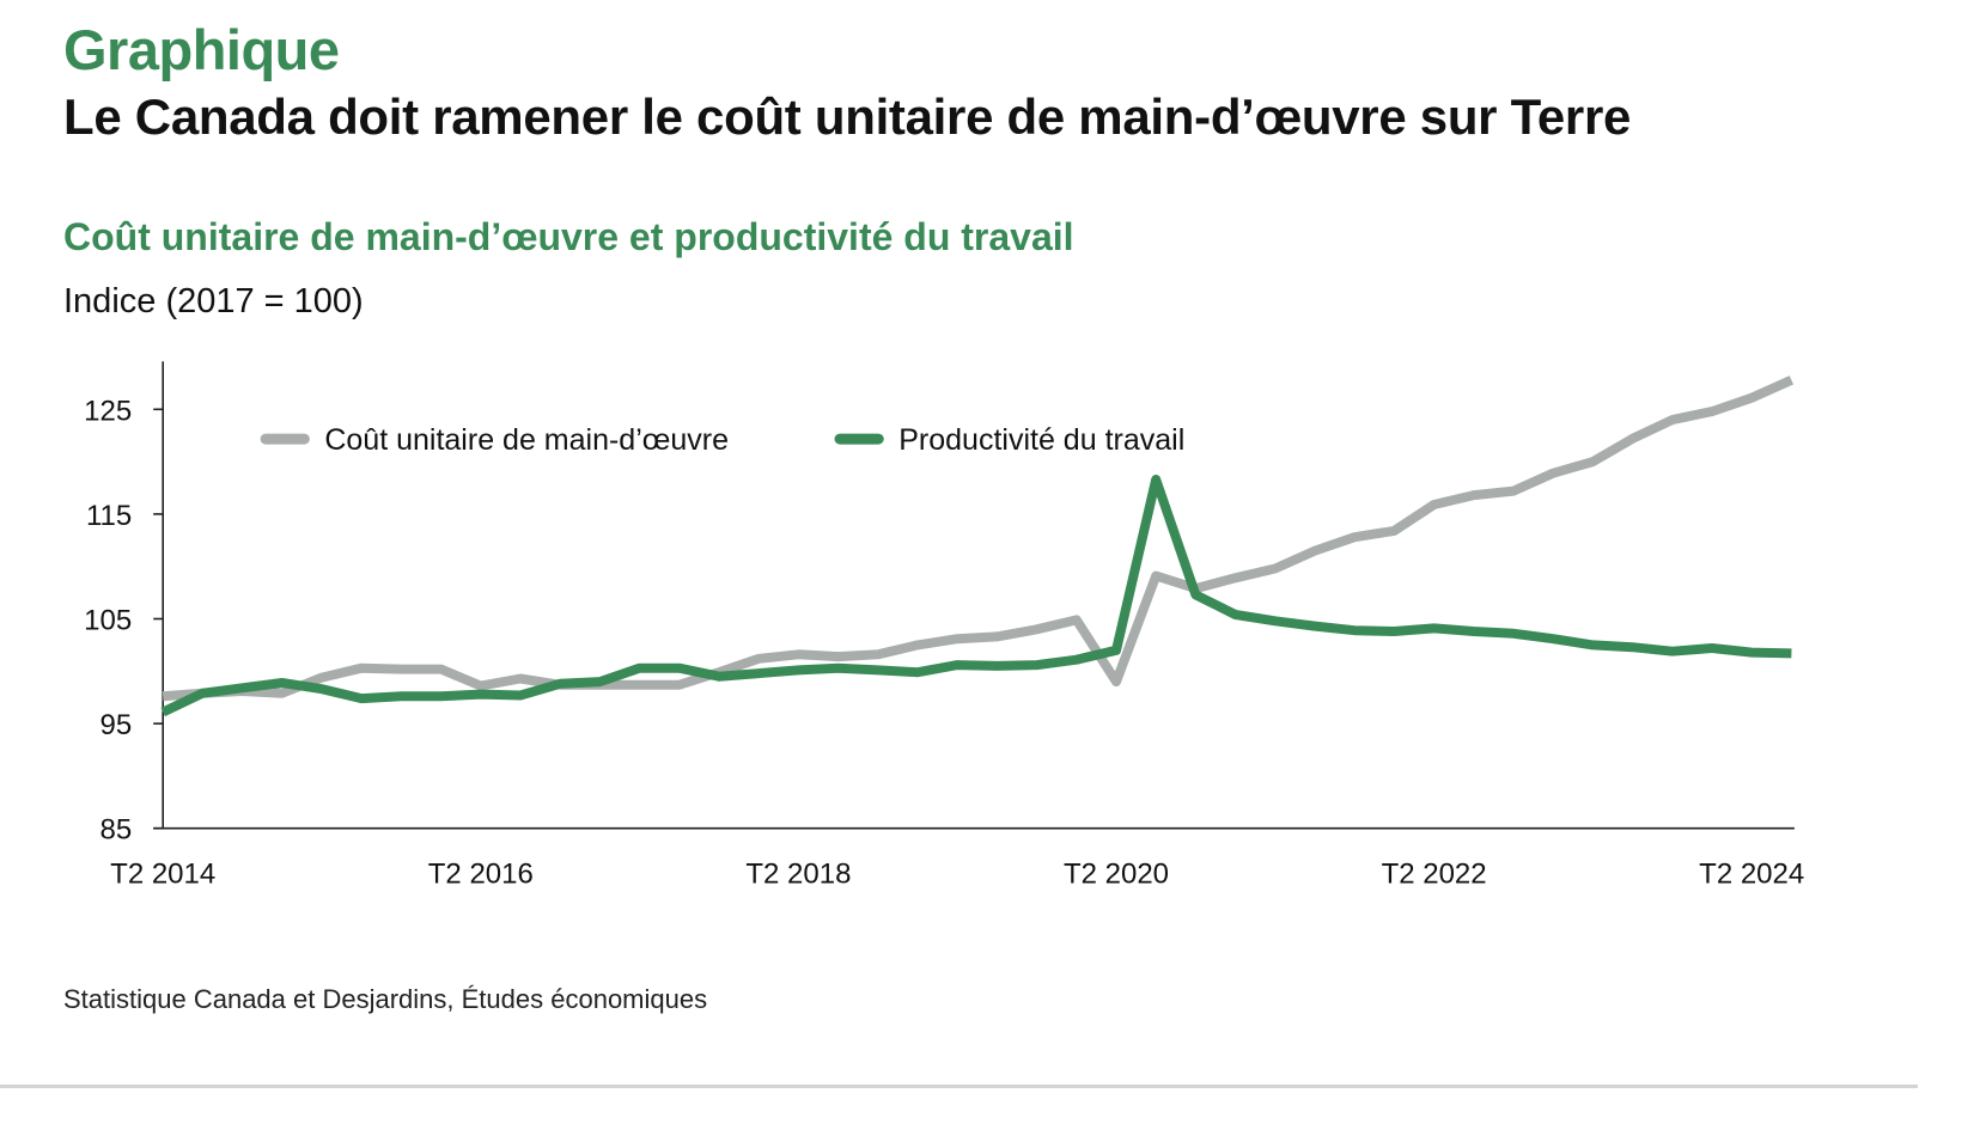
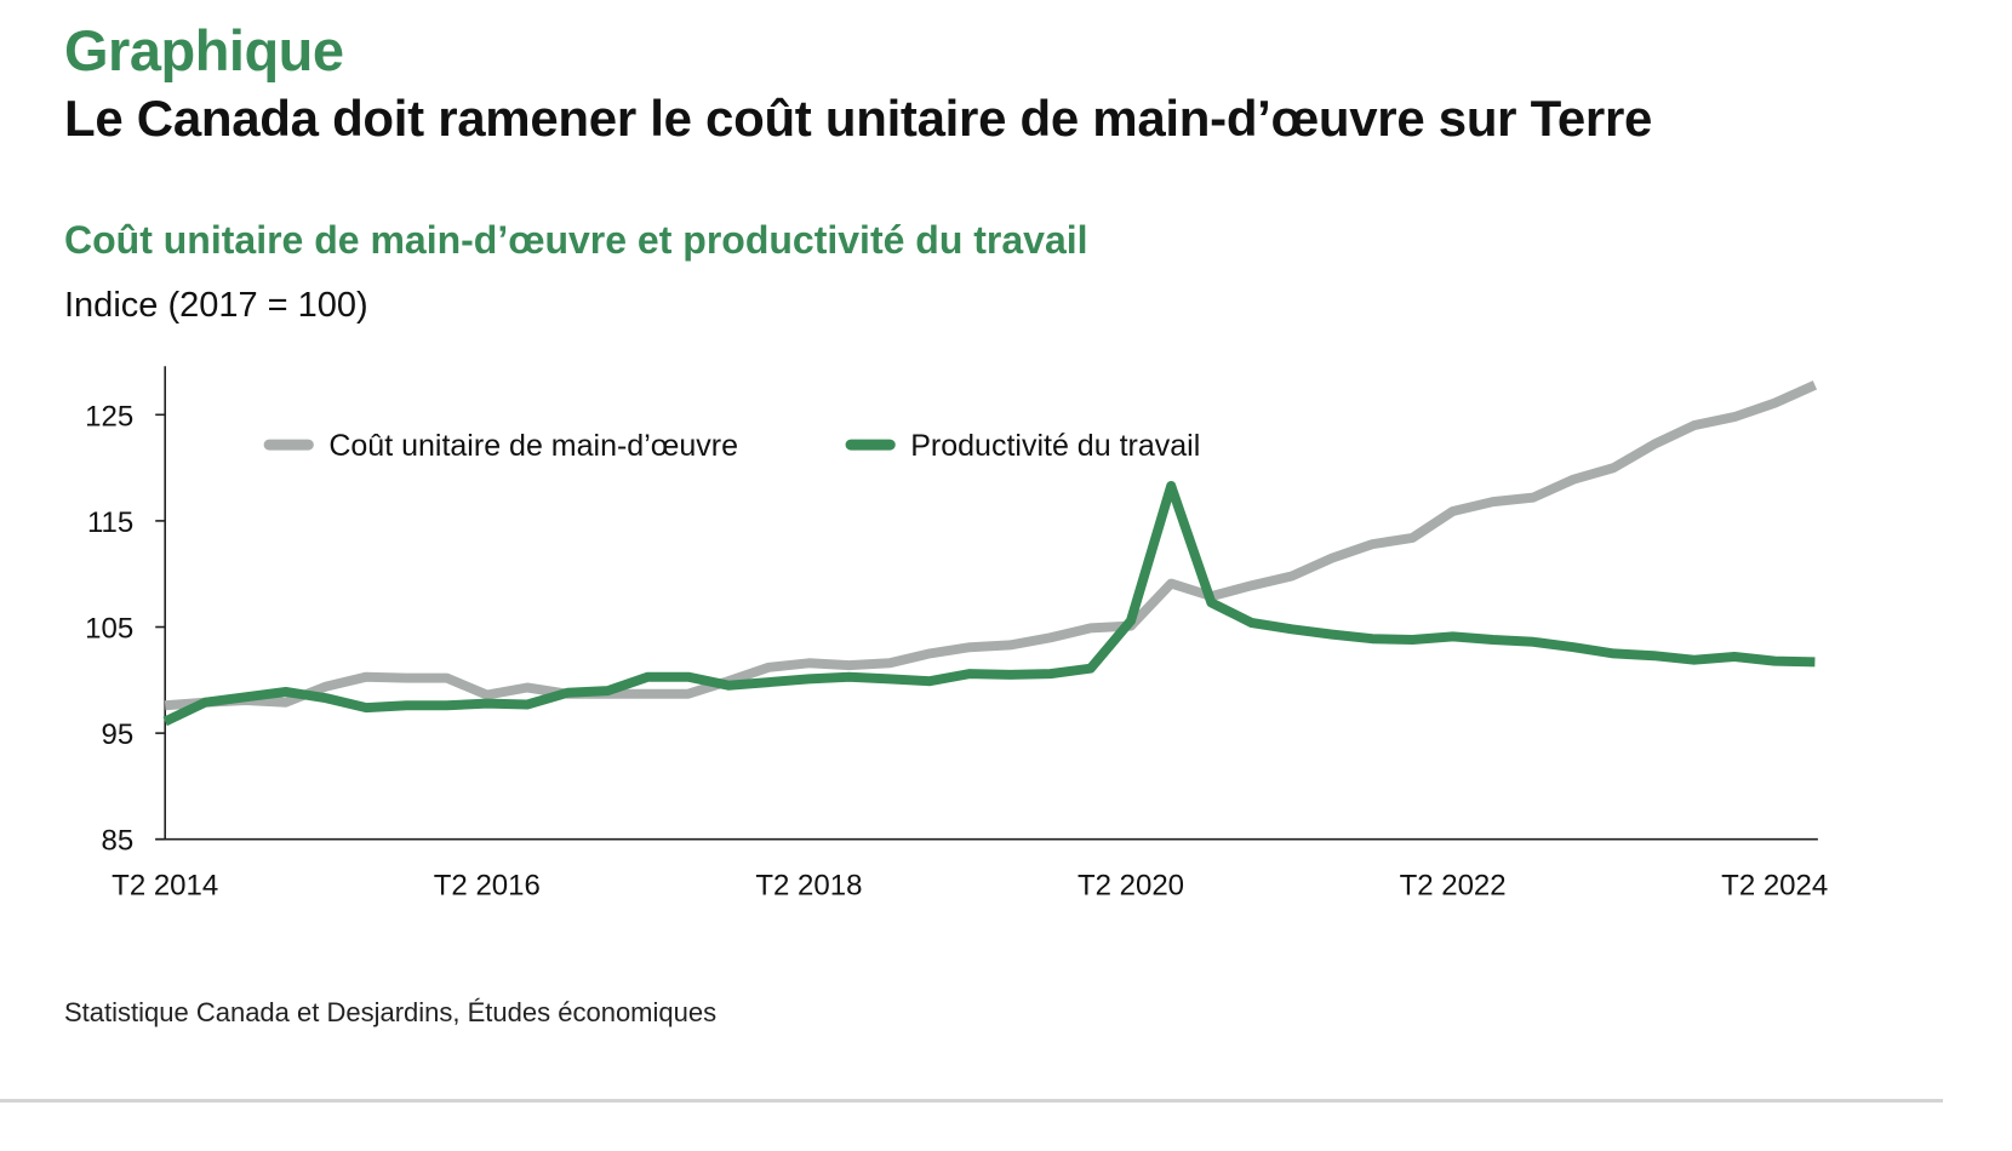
Coût unitaire de main-d’œuvre/T2 2020: 99 -> 105
Productivité du travail/T2 2020: 102 -> 106
